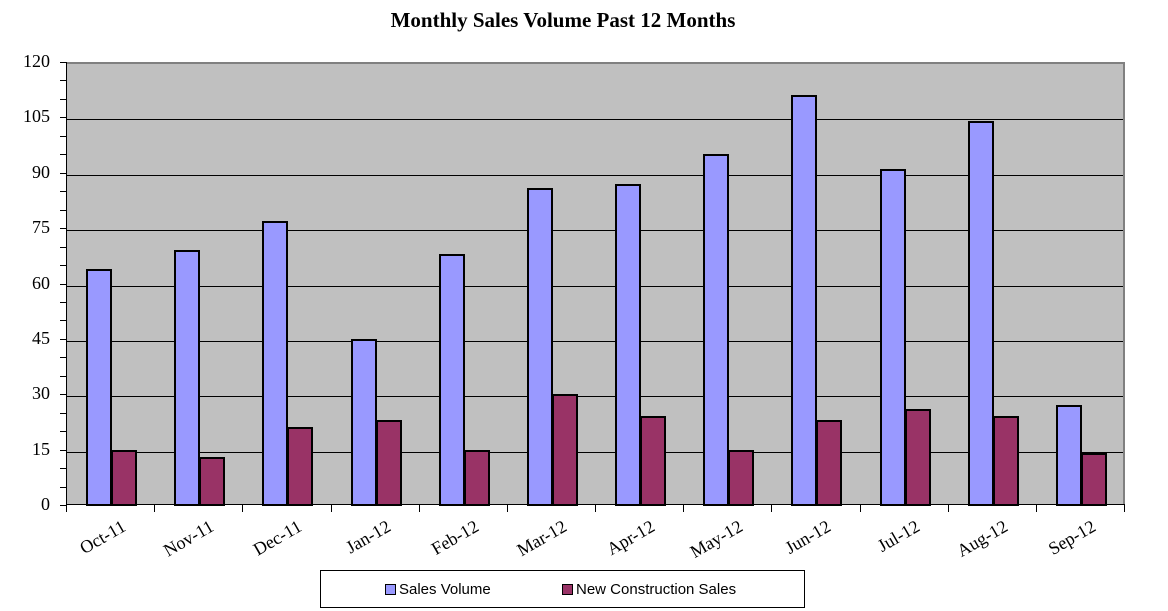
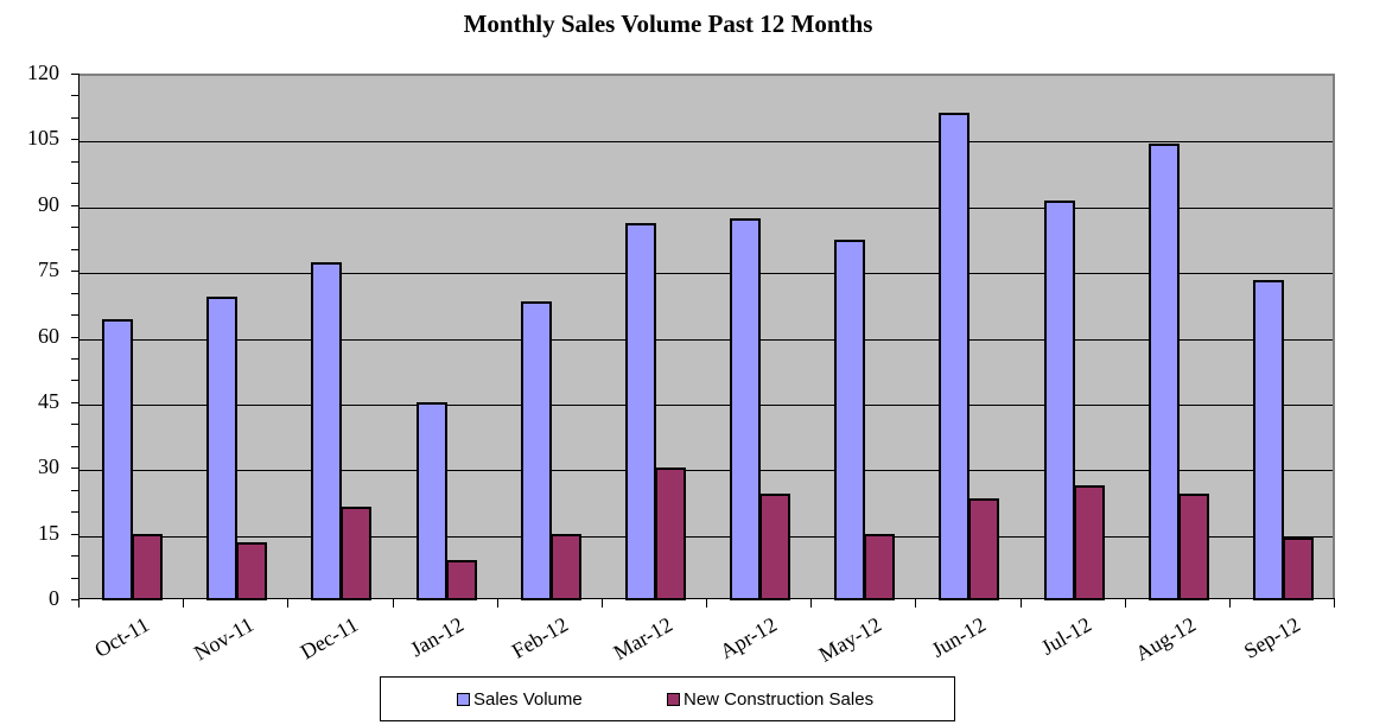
New Construction Sales/Jan-12: 23 -> 9
Sales Volume/May-12: 95 -> 82
Sales Volume/Sep-12: 27 -> 73
